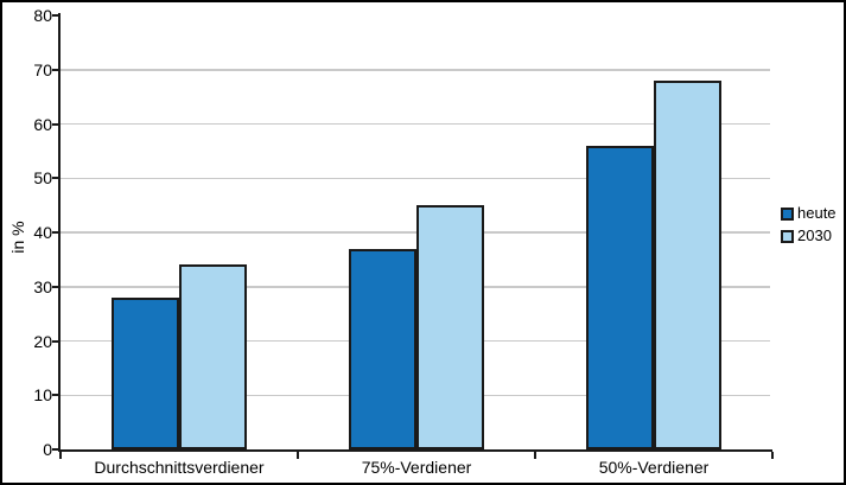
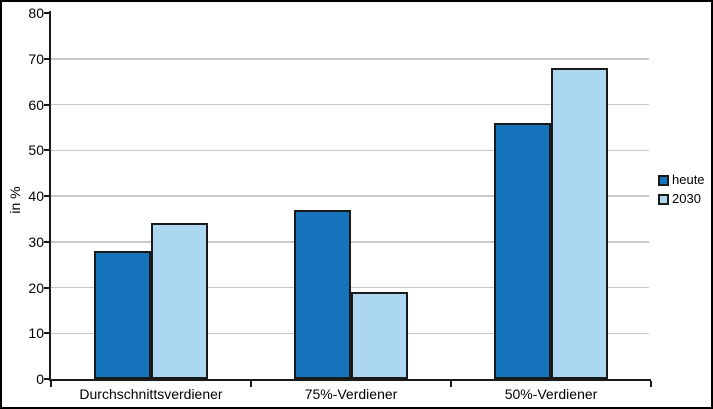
2030/75%-Verdiener: 45 -> 19
